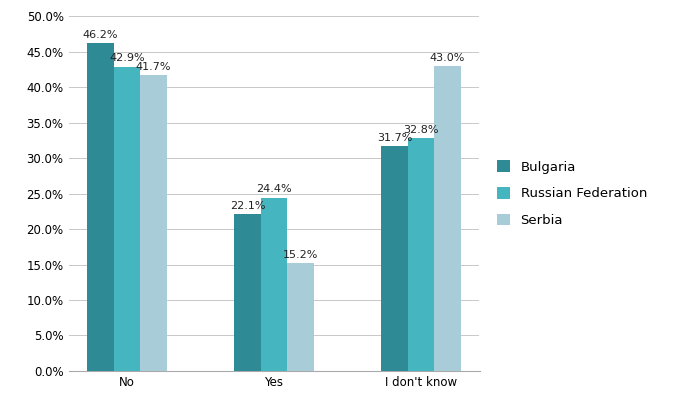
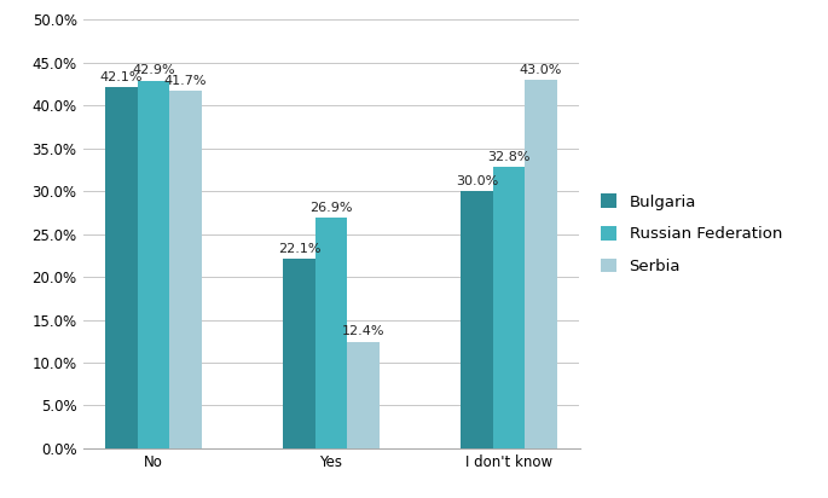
Bulgaria/No: 46.2% -> 42.1%
Russian Federation/Yes: 24.4% -> 26.9%
Serbia/Yes: 15.2% -> 12.4%
Bulgaria/I don't know: 31.7% -> 30.0%
